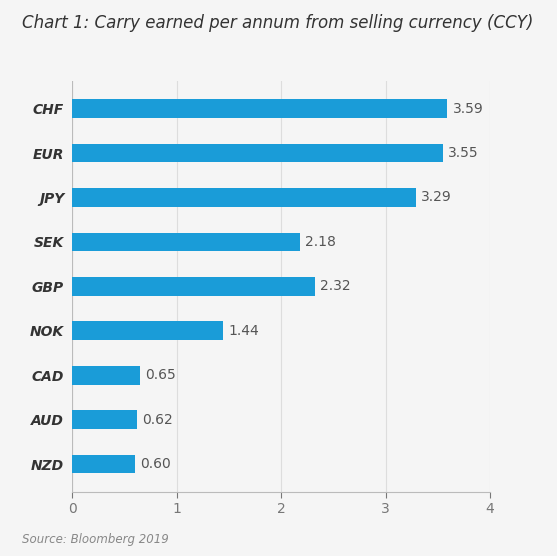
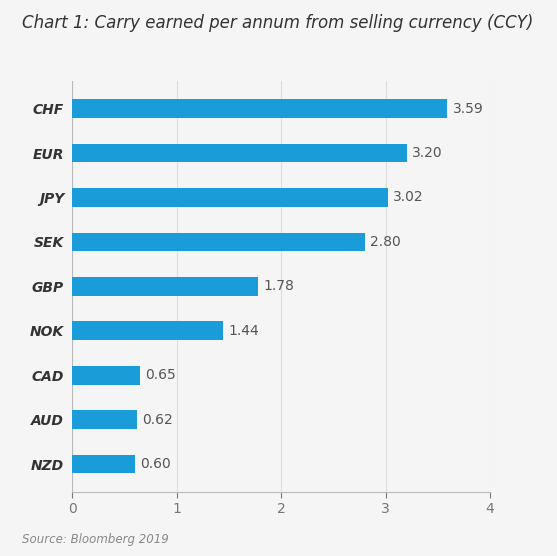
EUR: 3.55 -> 3.20
JPY: 3.29 -> 3.02
SEK: 2.18 -> 2.80
GBP: 2.32 -> 1.78
